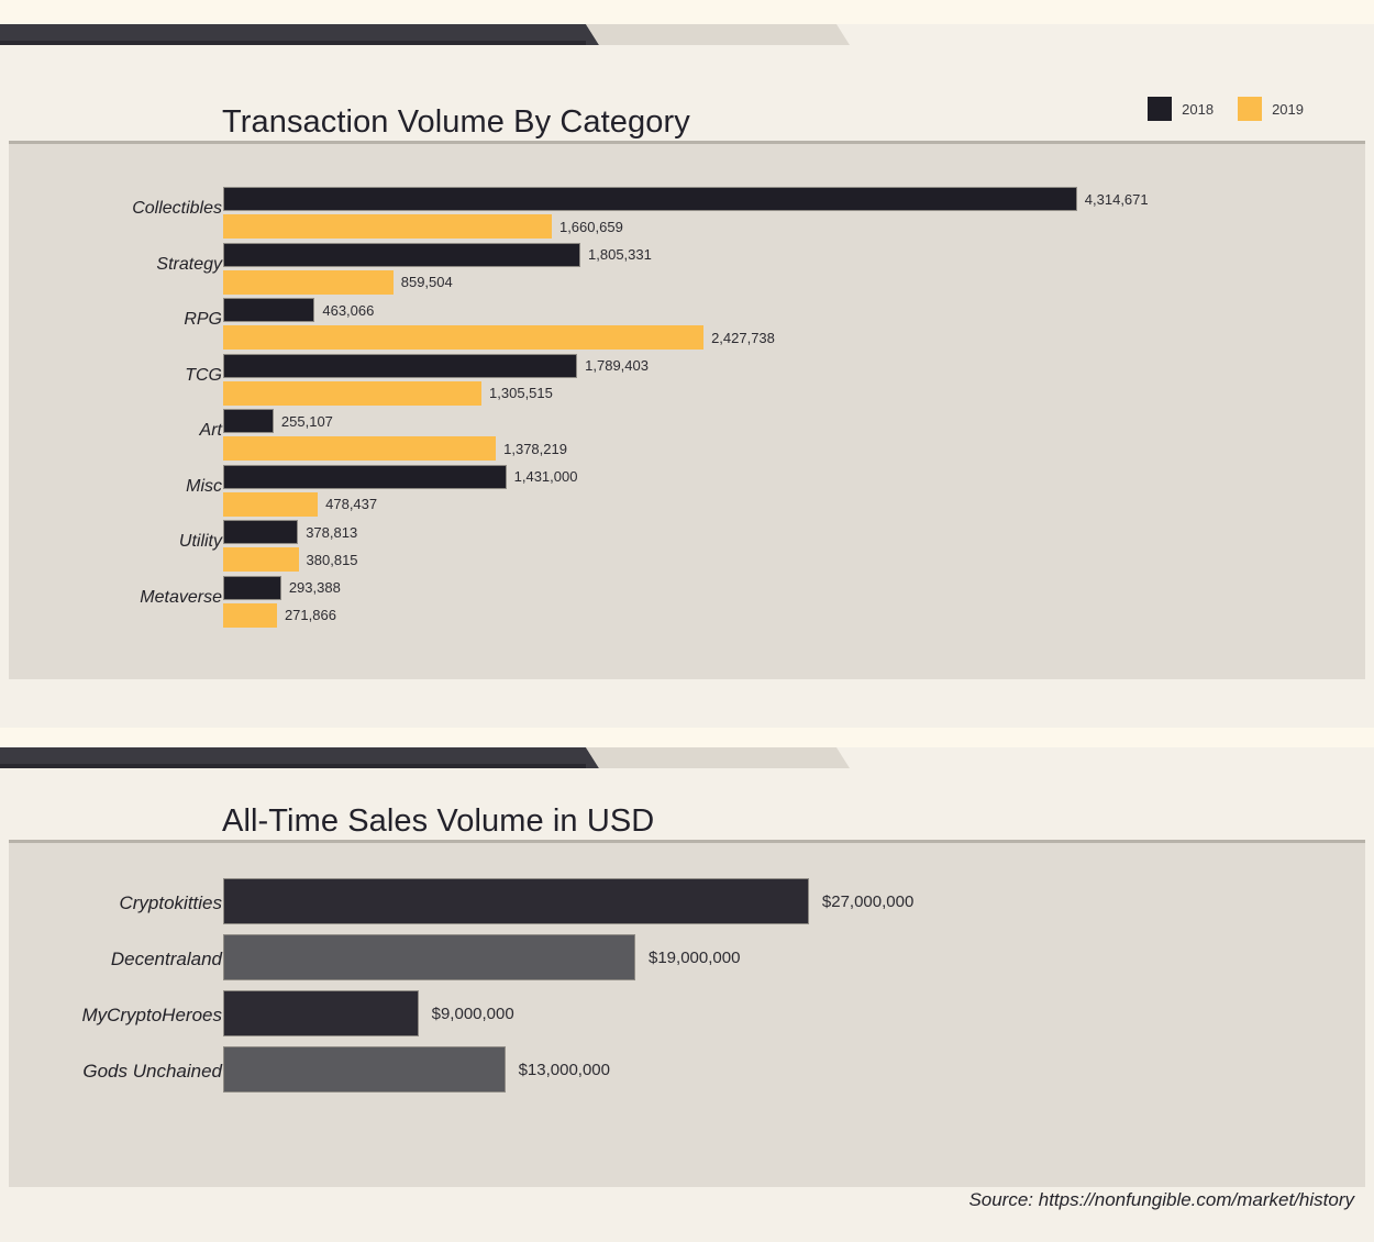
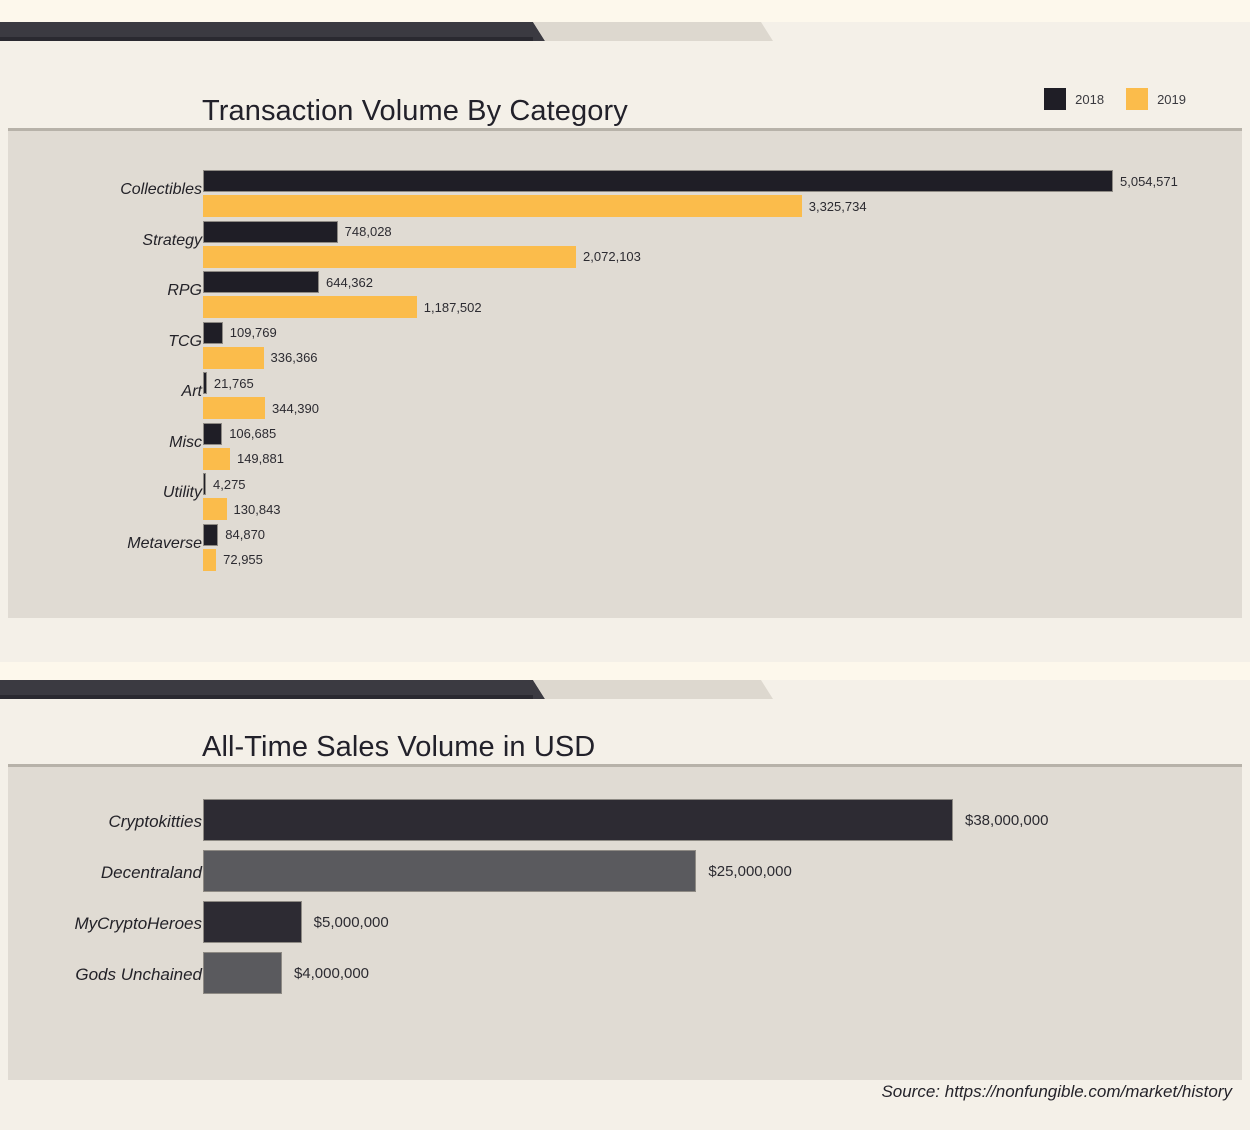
Transaction Volume By Category/2018/Collectibles: 4,314,671 -> 5,054,571
Transaction Volume By Category/2019/Collectibles: 1,660,659 -> 3,325,734
Transaction Volume By Category/2018/Strategy: 1,805,331 -> 748,028
Transaction Volume By Category/2019/Strategy: 859,504 -> 2,072,103
Transaction Volume By Category/2018/RPG: 463,066 -> 644,362
Transaction Volume By Category/2019/RPG: 2,427,738 -> 1,187,502
Transaction Volume By Category/2018/TCG: 1,789,403 -> 109,769
Transaction Volume By Category/2019/TCG: 1,305,515 -> 336,366
Transaction Volume By Category/2018/Art: 255,107 -> 21,765
Transaction Volume By Category/2019/Art: 1,378,219 -> 344,390
Transaction Volume By Category/2018/Misc: 1,431,000 -> 106,685
Transaction Volume By Category/2019/Misc: 478,437 -> 149,881
Transaction Volume By Category/2018/Utility: 378,813 -> 4,275
Transaction Volume By Category/2019/Utility: 380,815 -> 130,843
Transaction Volume By Category/2018/Metaverse: 293,388 -> 84,870
Transaction Volume By Category/2019/Metaverse: 271,866 -> 72,955
All-Time Sales Volume in USD/Cryptokitties: $27,000,000 -> $38,000,000
All-Time Sales Volume in USD/Decentraland: $19,000,000 -> $25,000,000
All-Time Sales Volume in USD/MyCryptoHeroes: $9,000,000 -> $5,000,000
All-Time Sales Volume in USD/Gods Unchained: $13,000,000 -> $4,000,000
